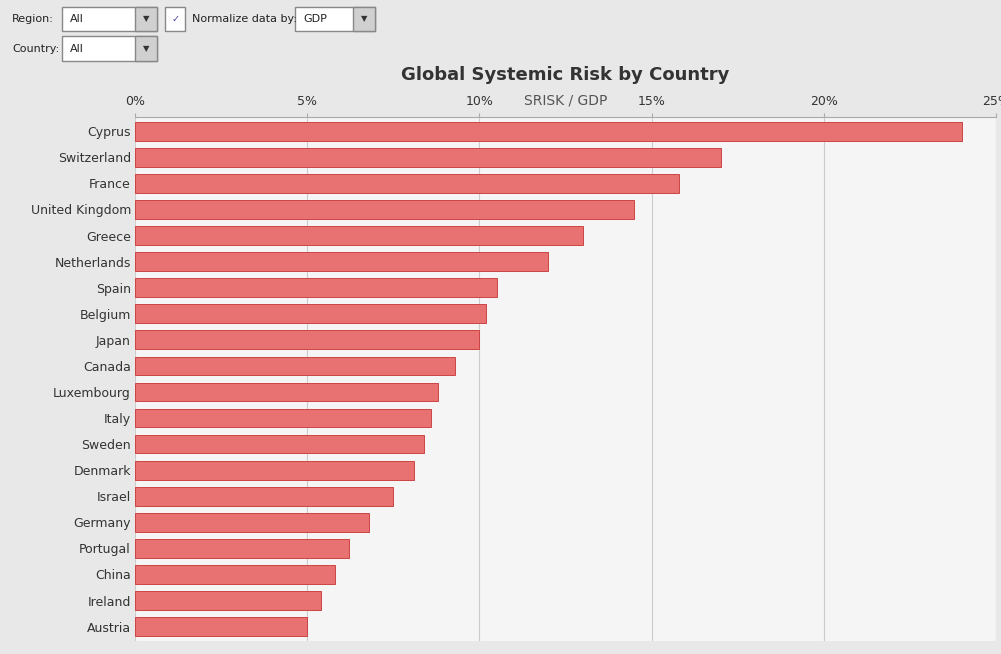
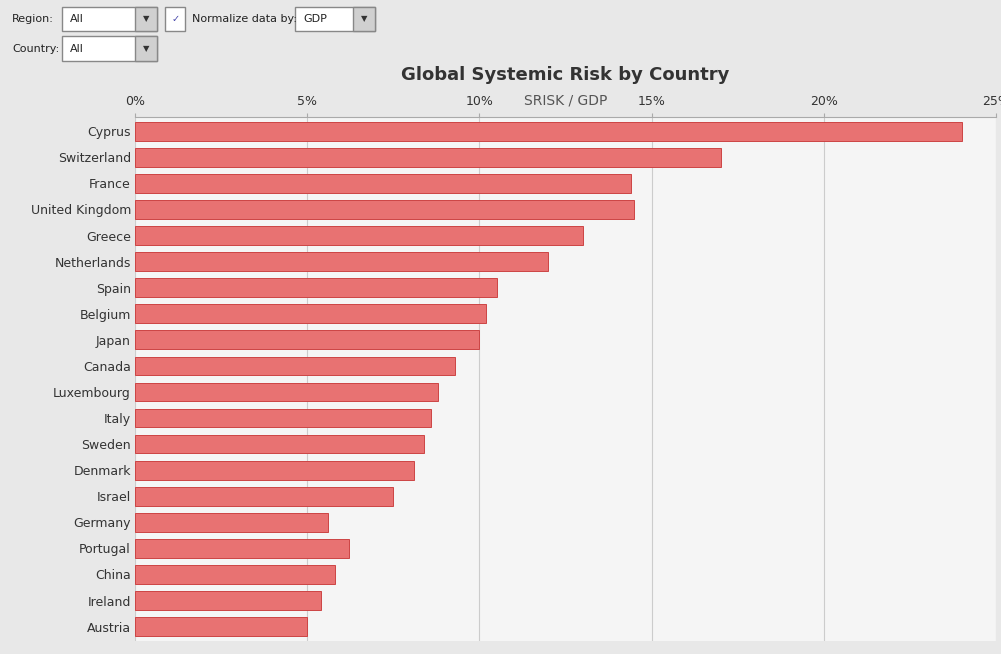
France: 15.8% -> 14.4%
Germany: 6.8% -> 5.6%
